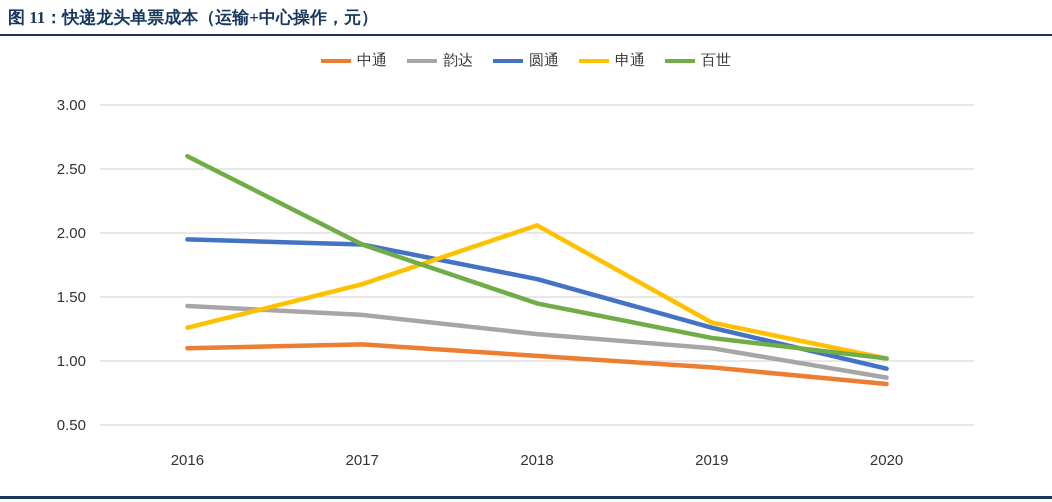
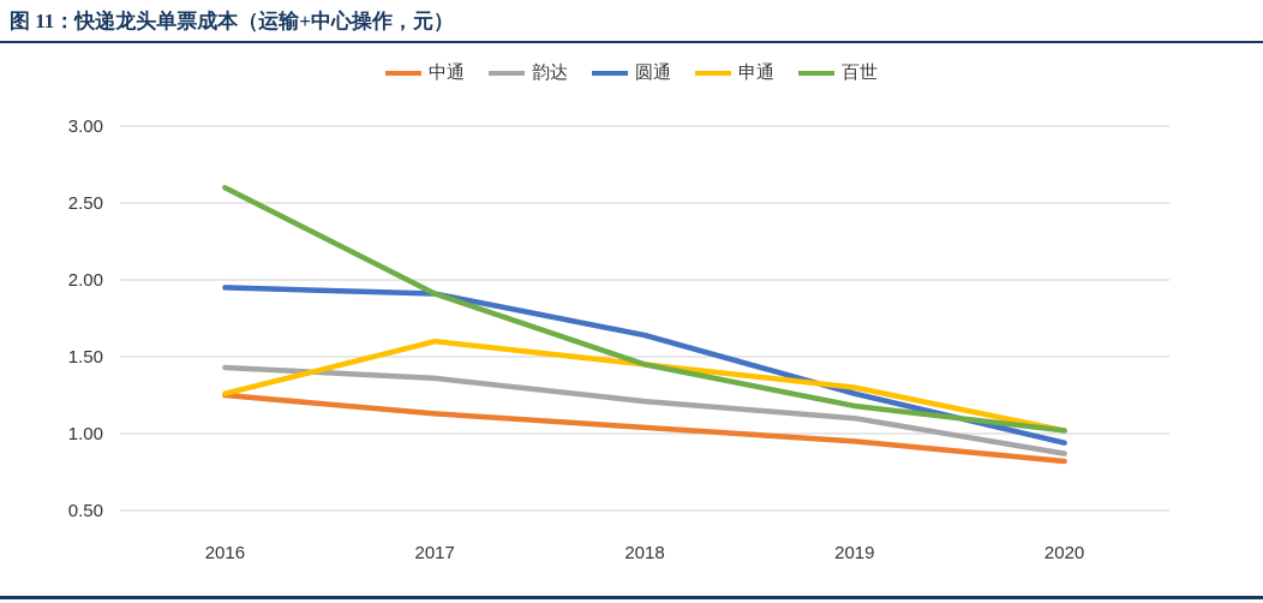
中通/2016: 1.10 -> 1.25
申通/2018: 2.06 -> 1.45
